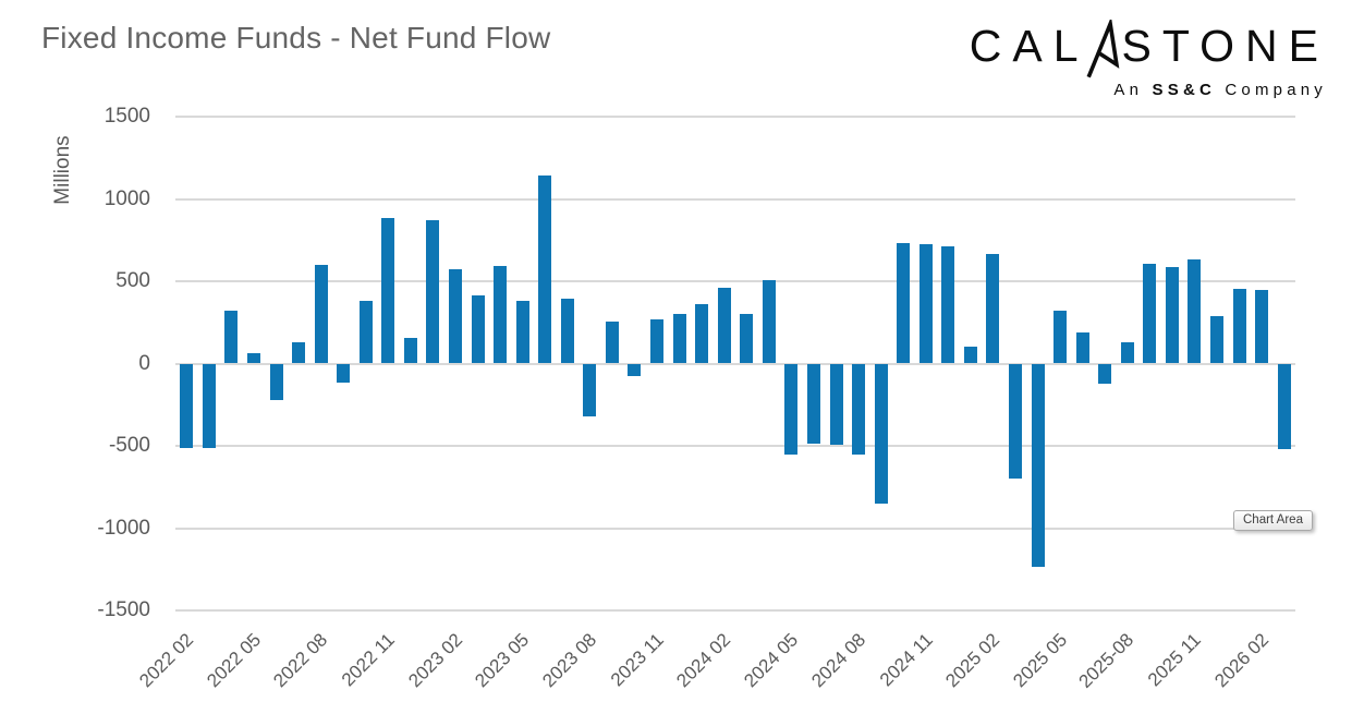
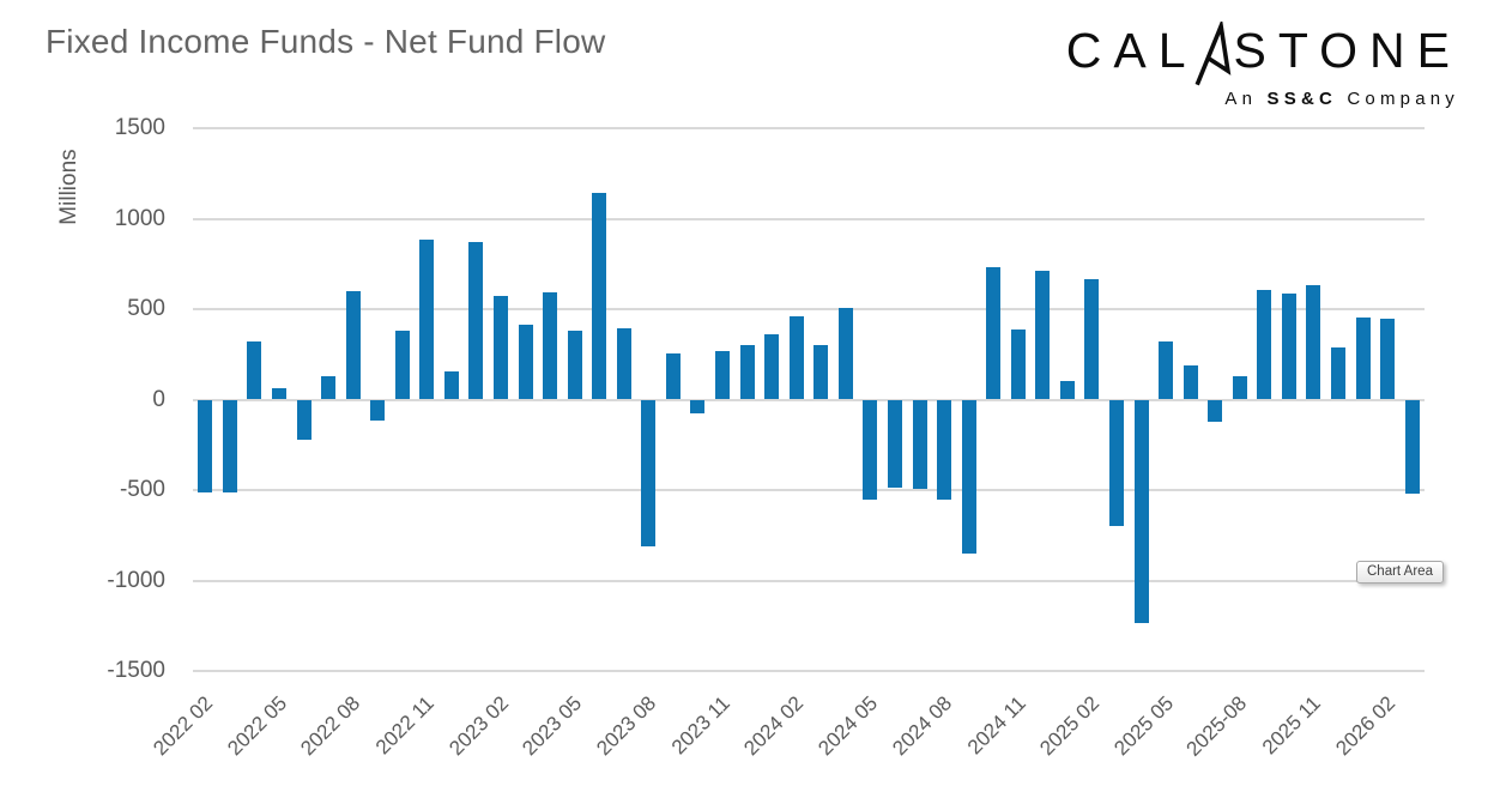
2023 08: -320 -> -810
2024 11: 720 -> 390
